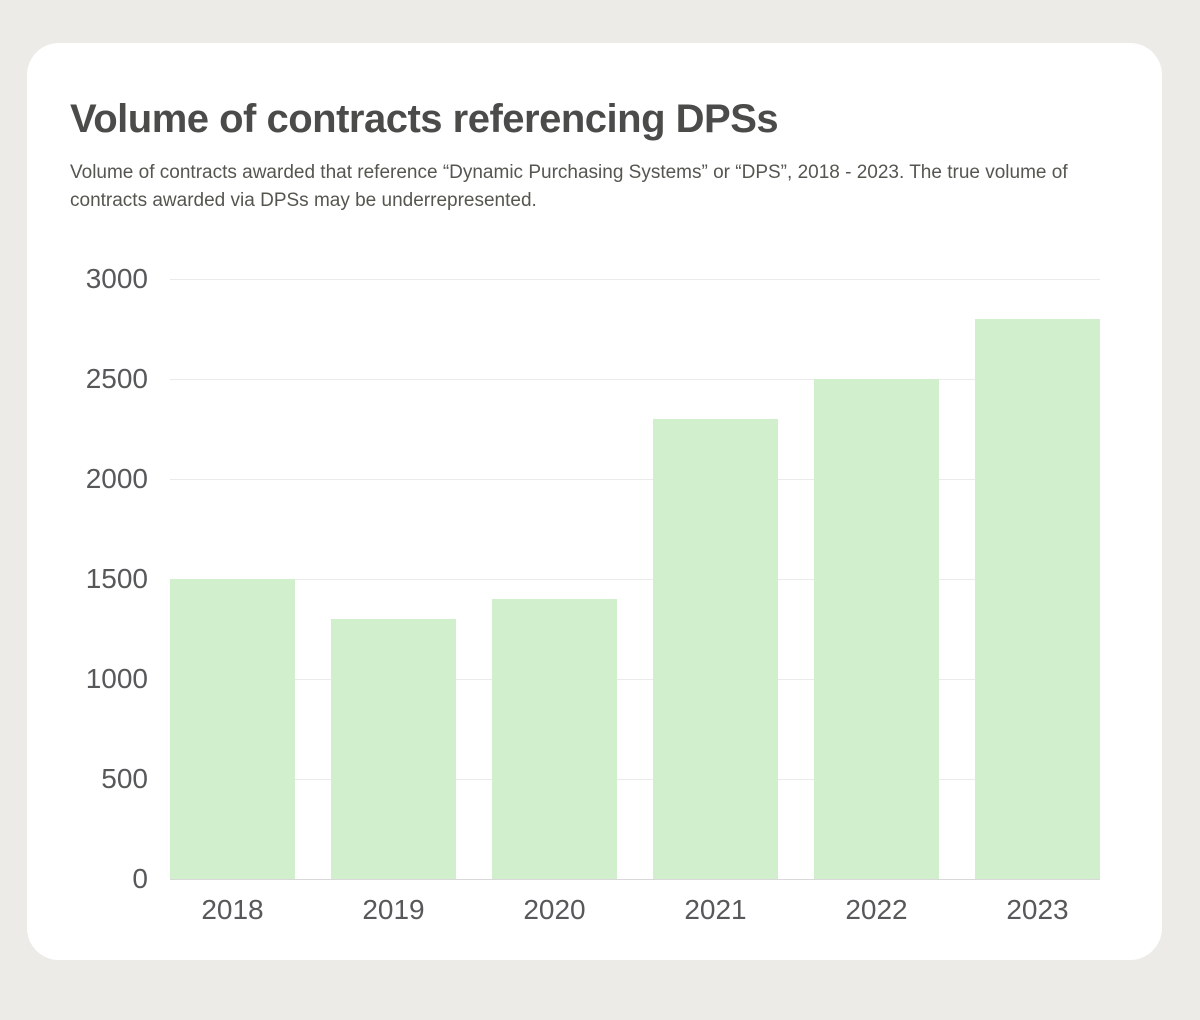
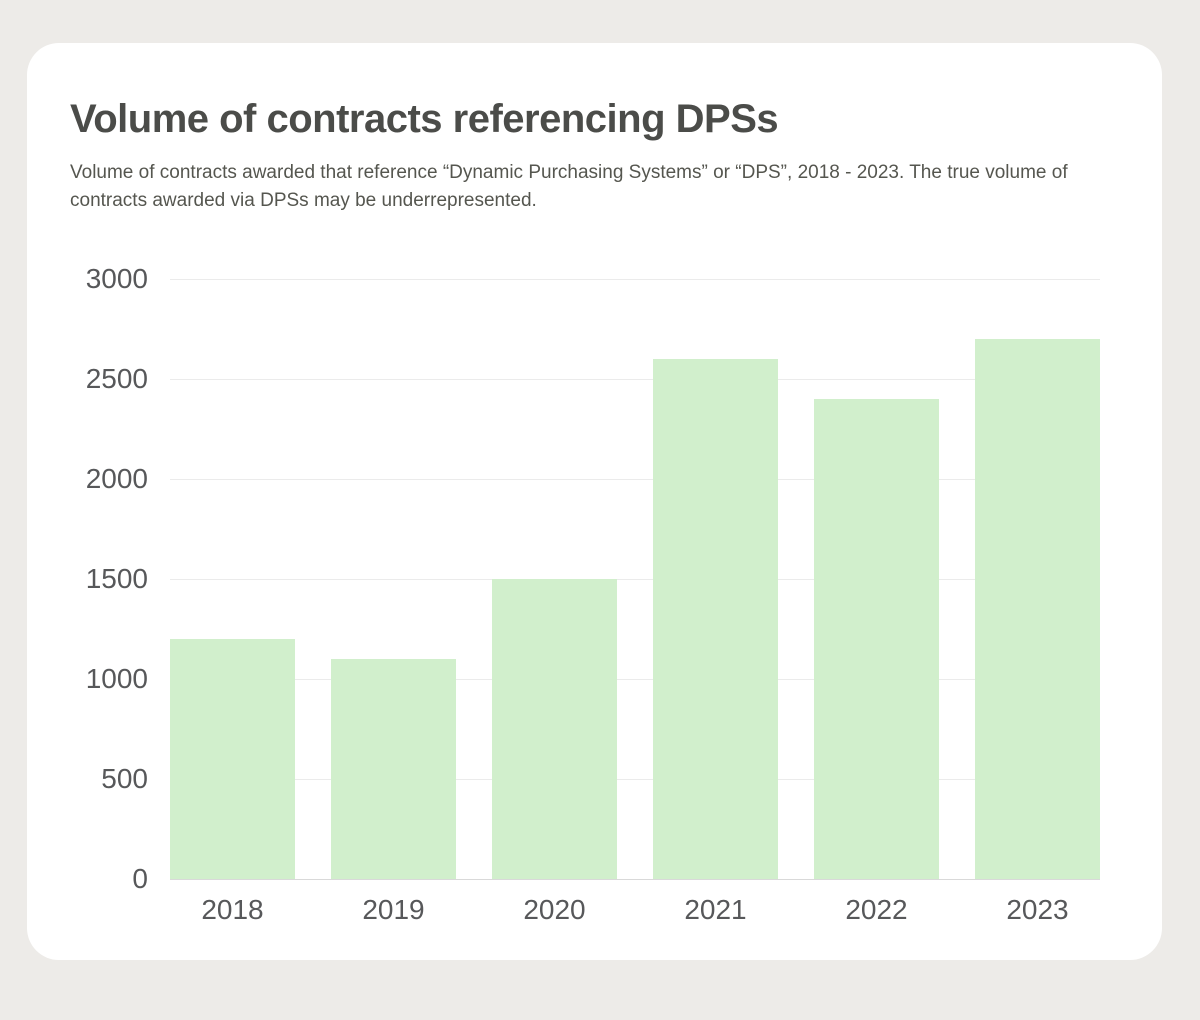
2018: 1500 -> 1200
2019: 1300 -> 1100
2020: 1400 -> 1500
2021: 2300 -> 2600
2022: 2500 -> 2400
2023: 2800 -> 2700
